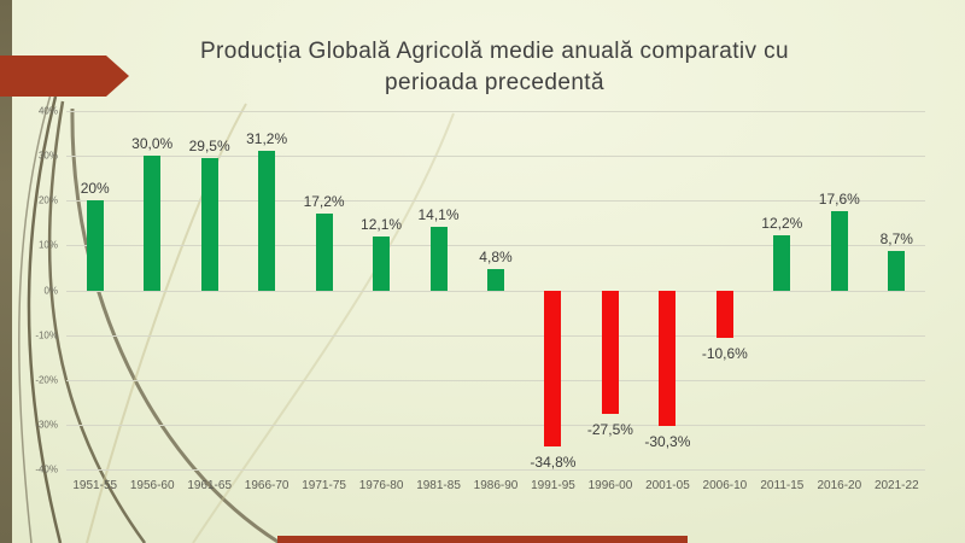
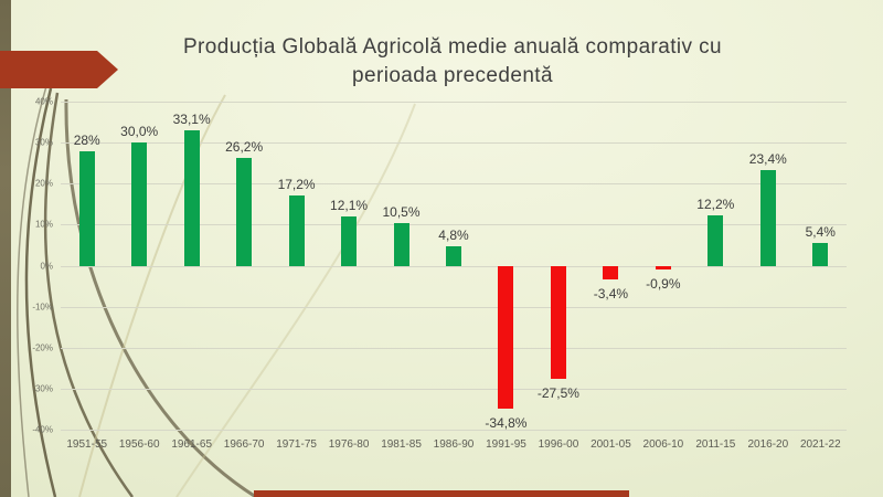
1951-55: 20% -> 28%
1961-65: 29,5% -> 33,1%
1966-70: 31,2% -> 26,2%
1981-85: 14,1% -> 10,5%
2001-05: -30,3% -> -3,4%
2006-10: -10,6% -> -0,9%
2016-20: 17,6% -> 23,4%
2021-22: 8,7% -> 5,4%
